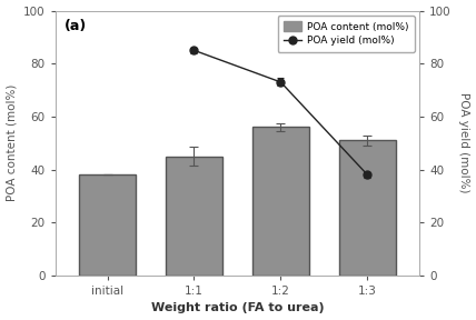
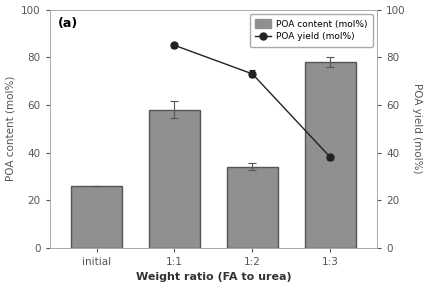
POA content (mol%)/initial: 38 -> 26
POA content (mol%)/1:1: 45 -> 58
POA content (mol%)/1:2: 56 -> 34
POA content (mol%)/1:3: 51 -> 78
